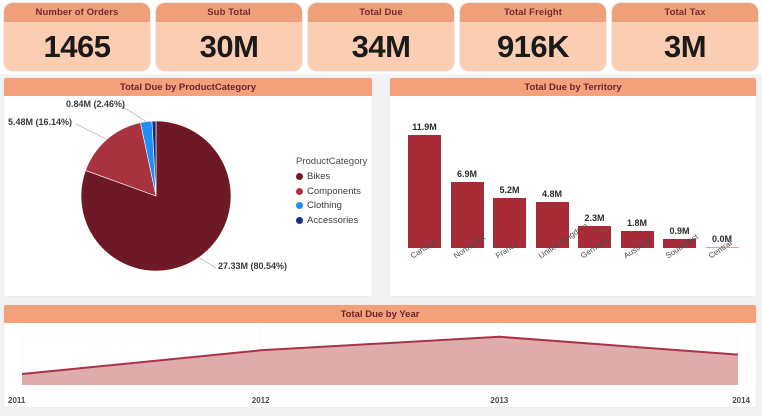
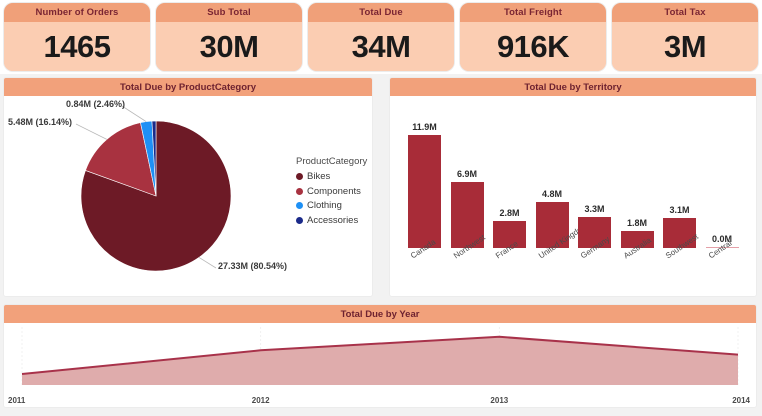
Total Due by Territory/France: 5.2M -> 2.8M
Total Due by Territory/Germany: 2.3M -> 3.3M
Total Due by Territory/Southwest: 0.9M -> 3.1M
